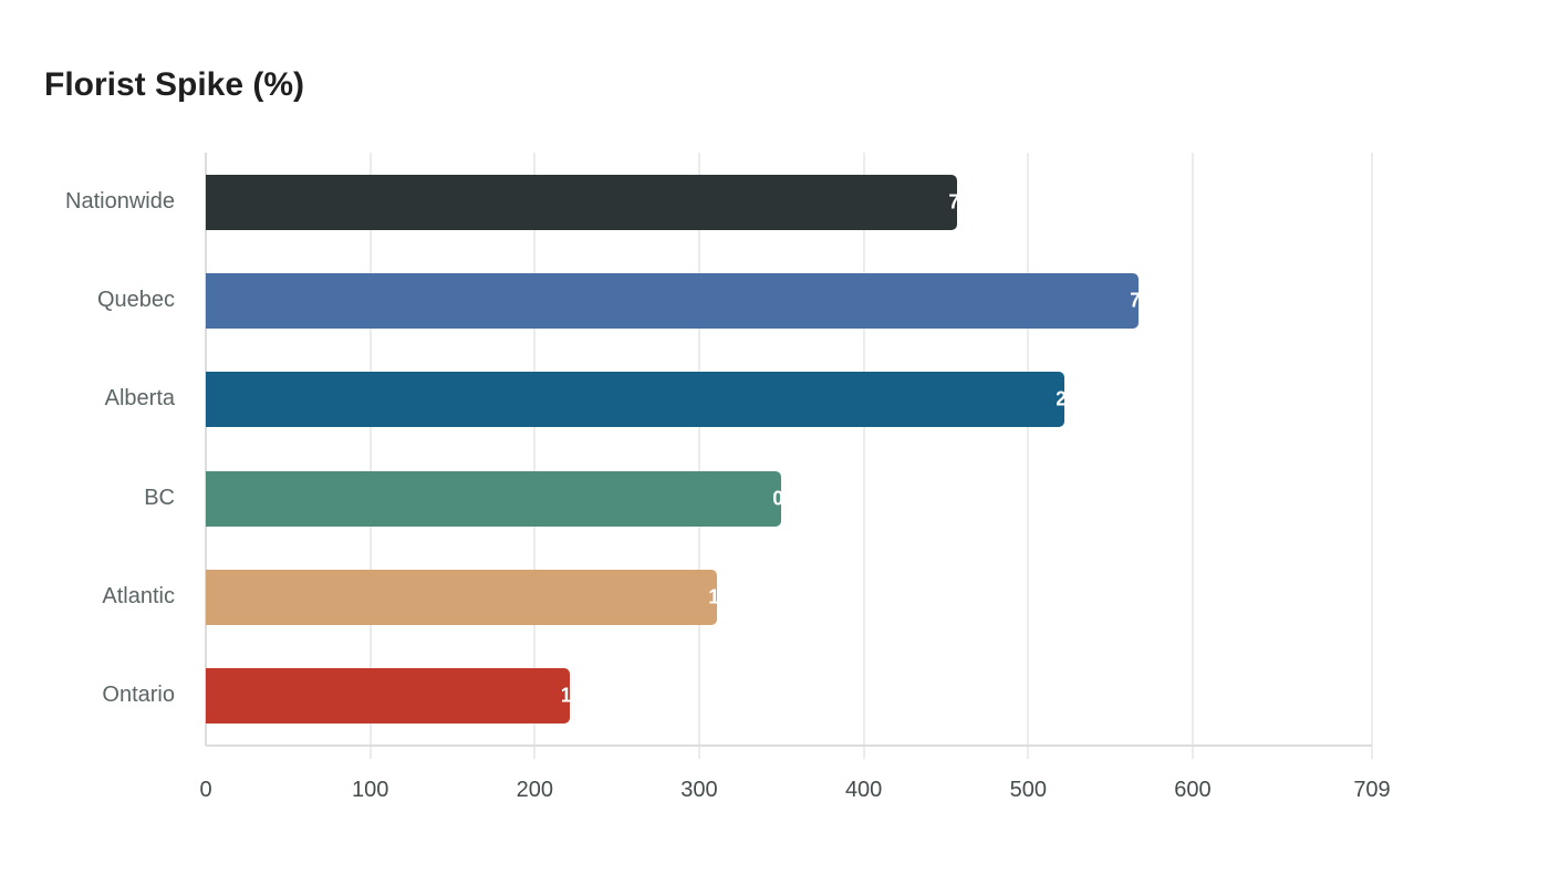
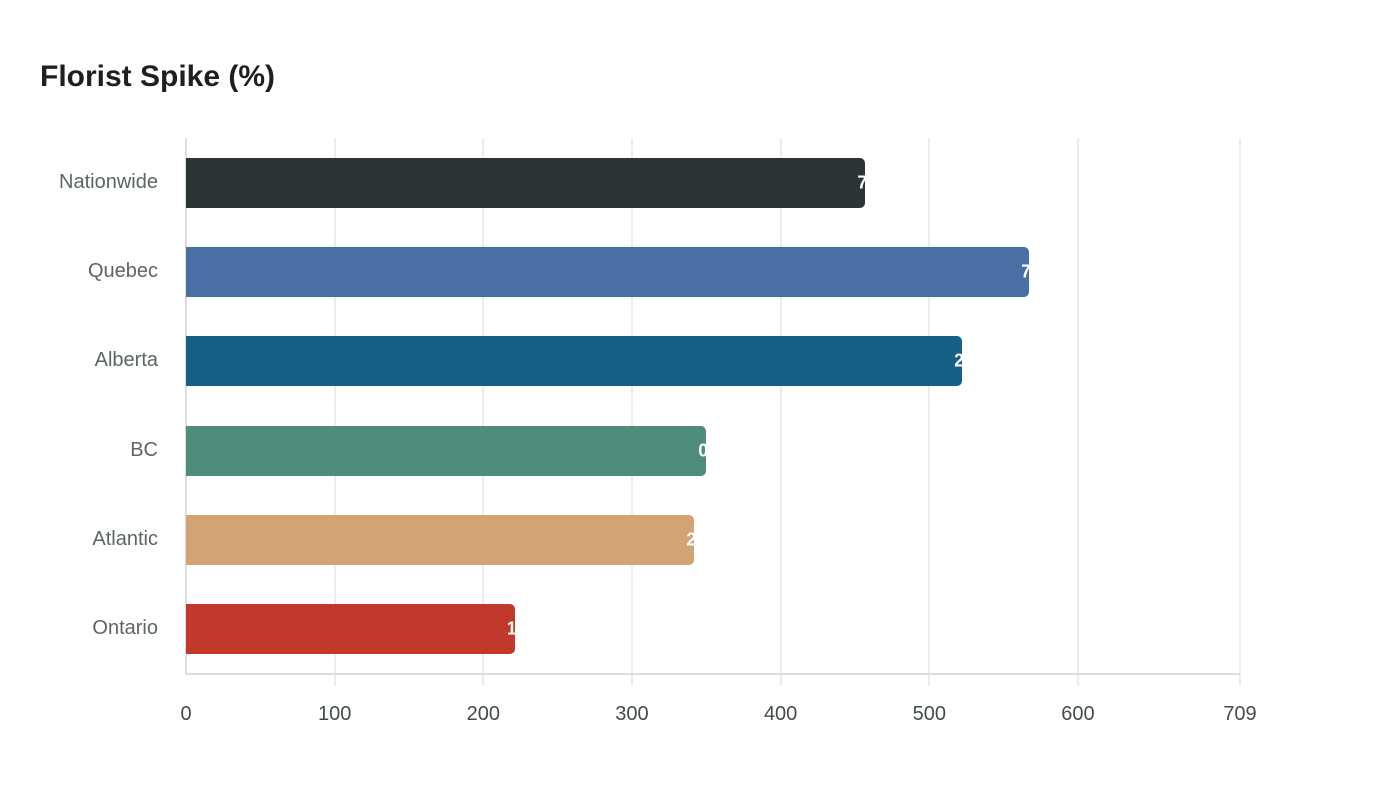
Atlantic: 311 -> 342
